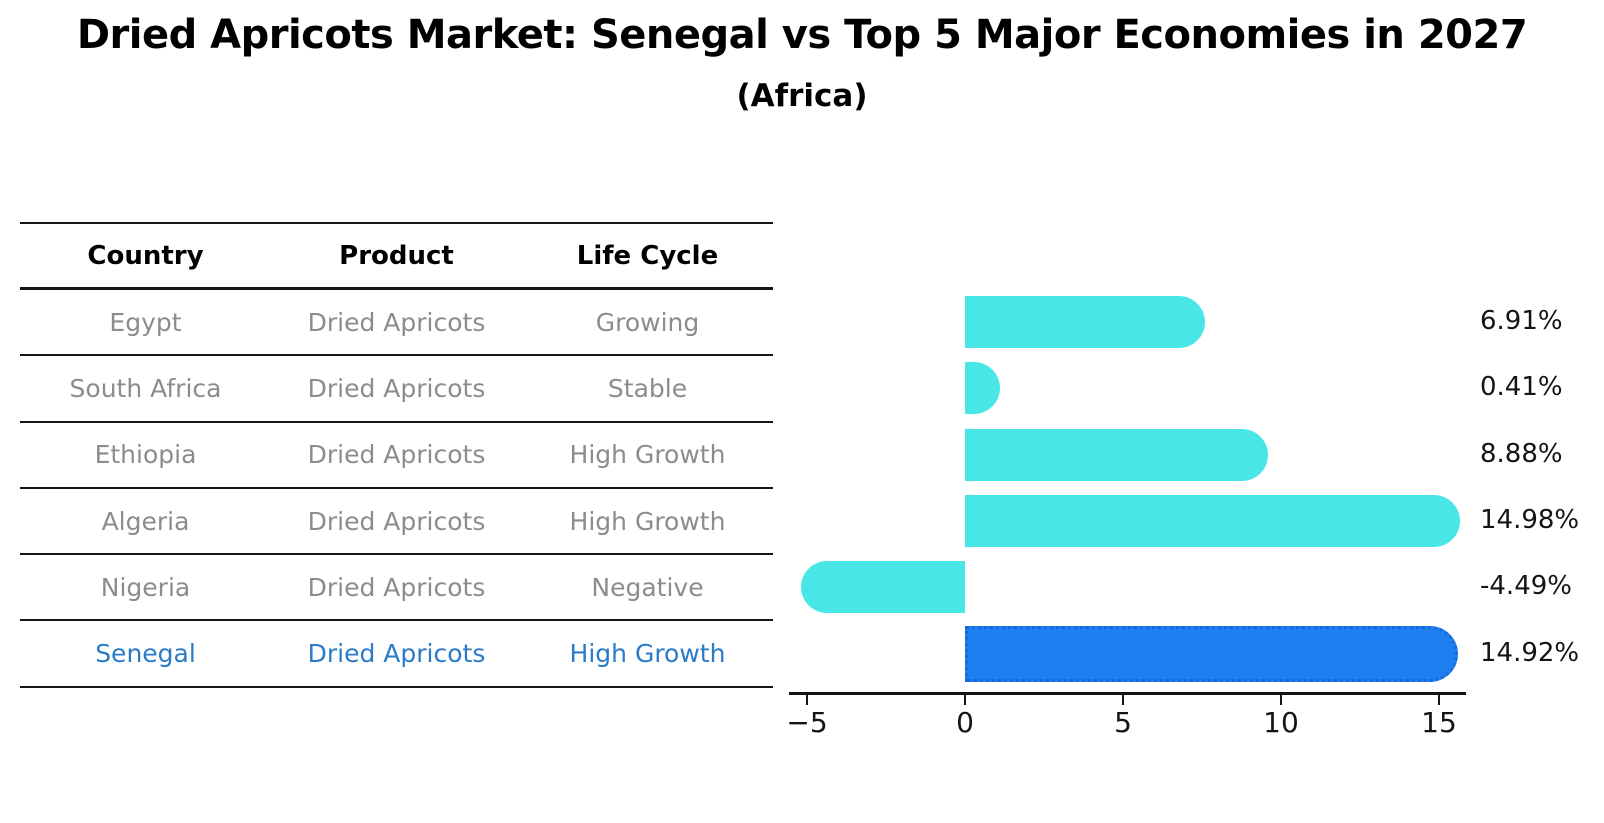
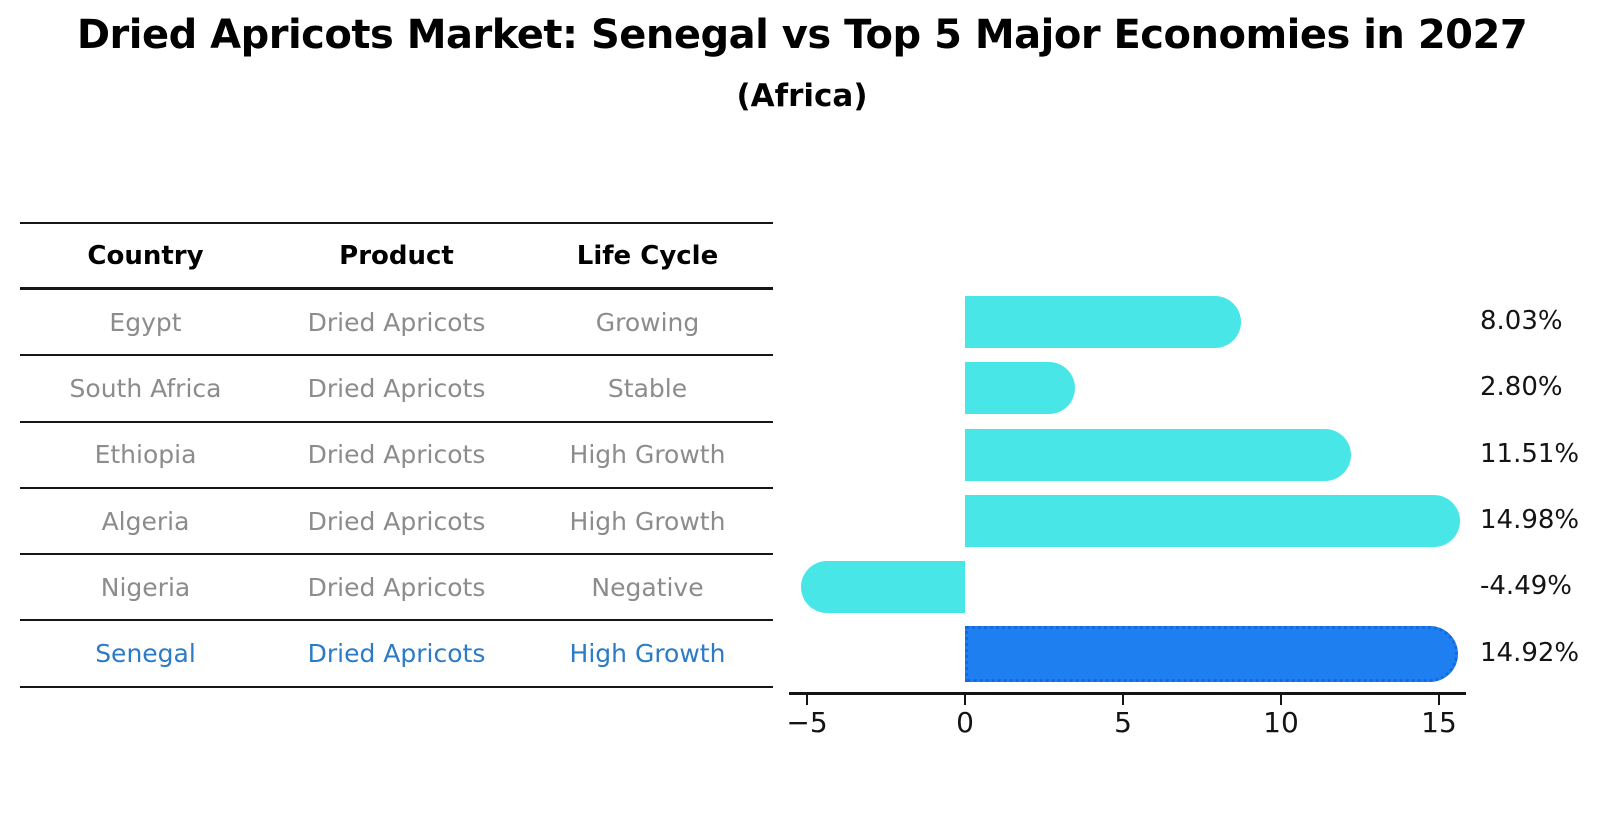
Egypt: 6.91% -> 8.03%
South Africa: 0.41% -> 2.80%
Ethiopia: 8.88% -> 11.51%
